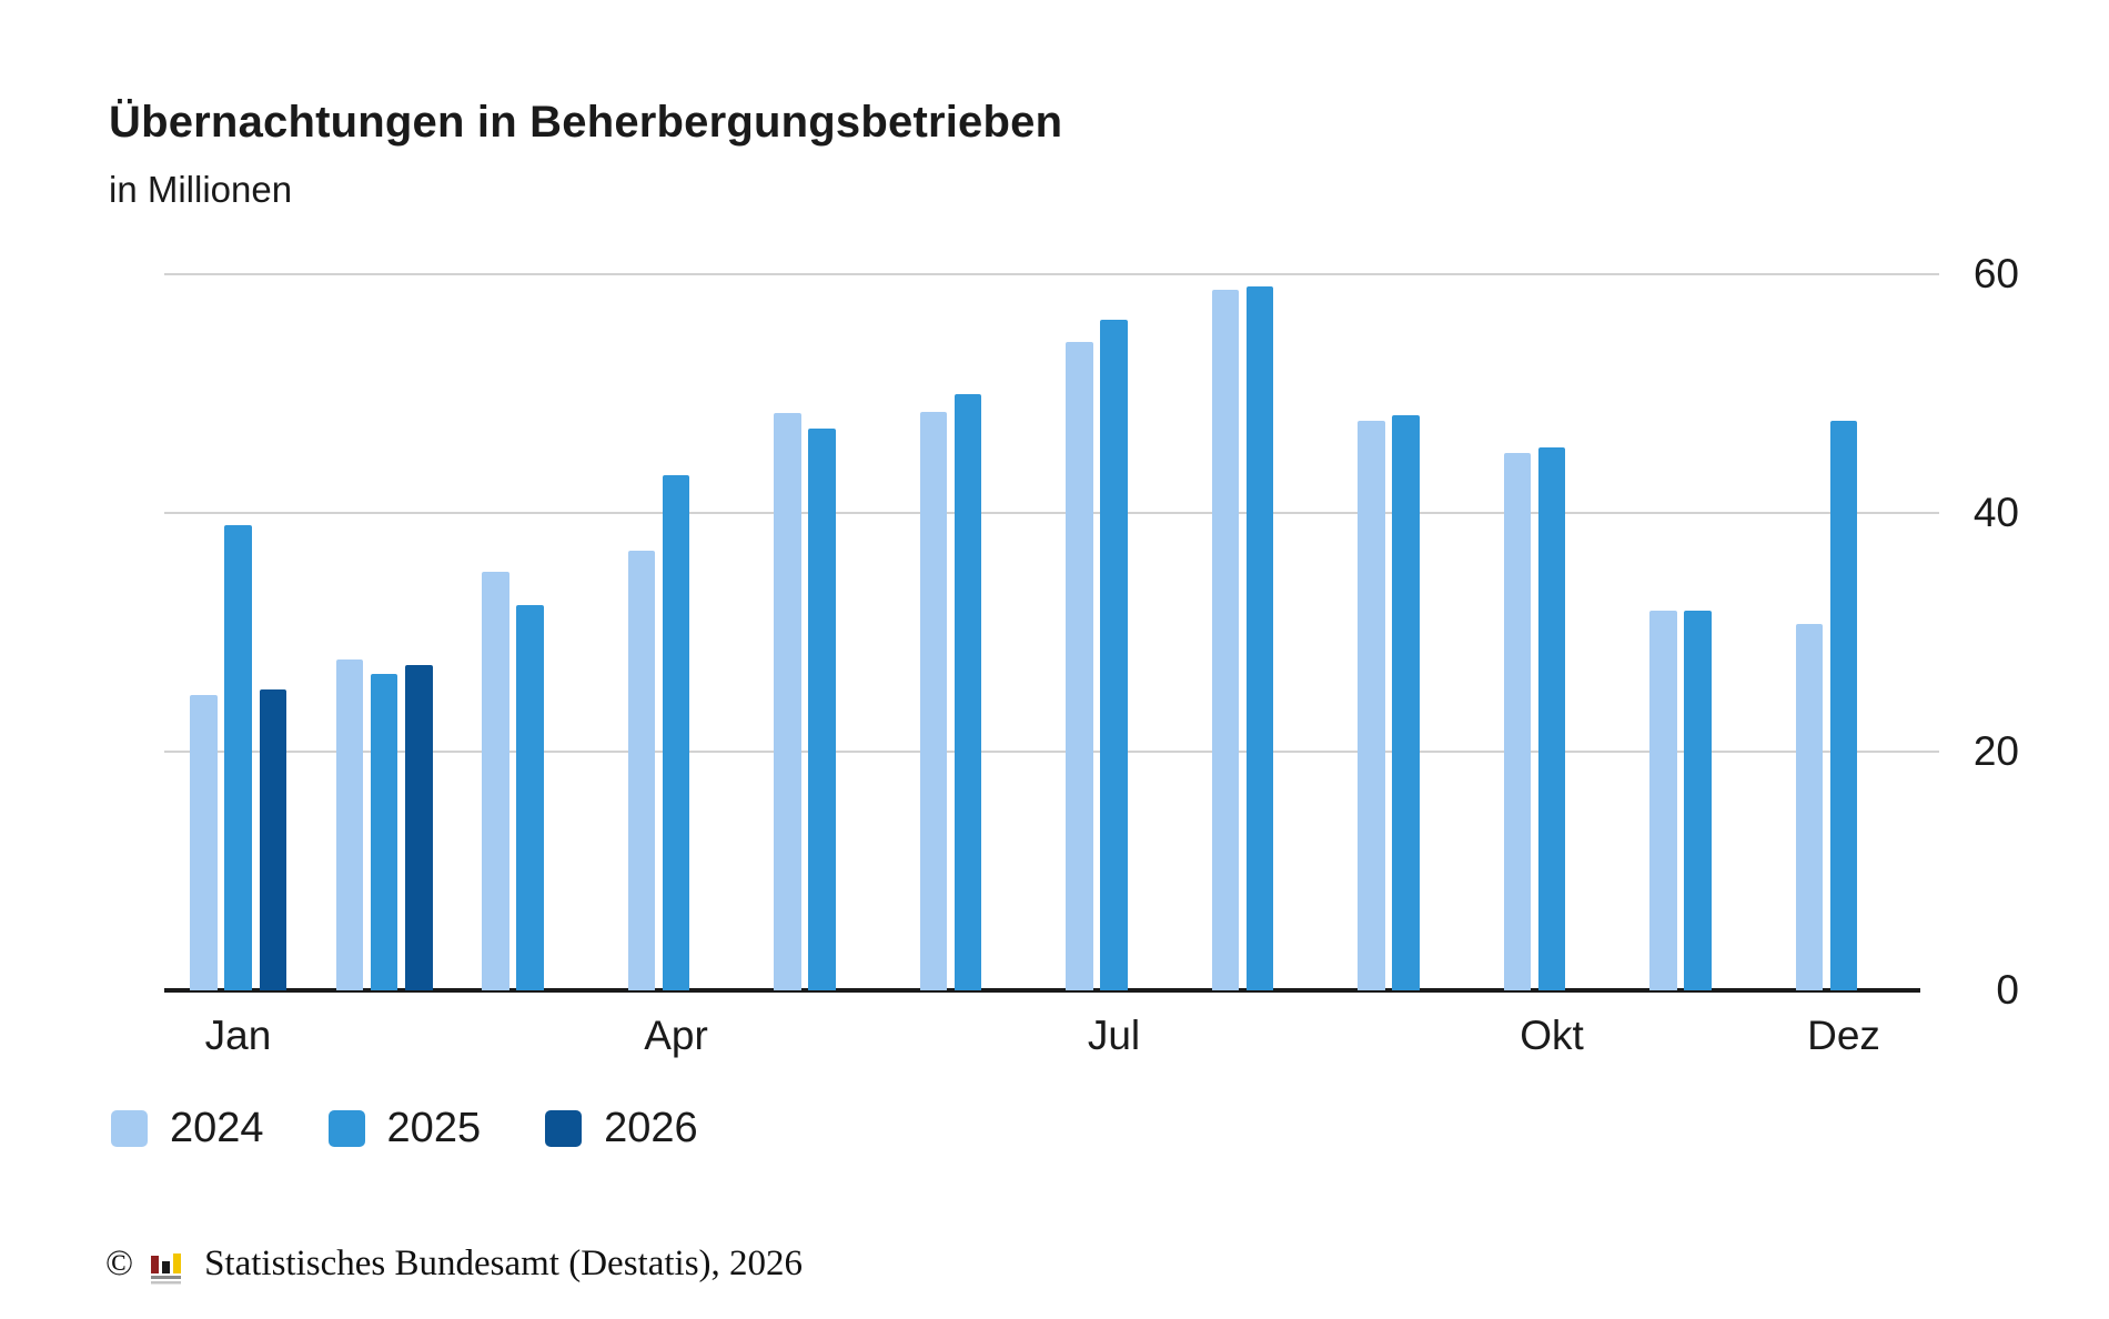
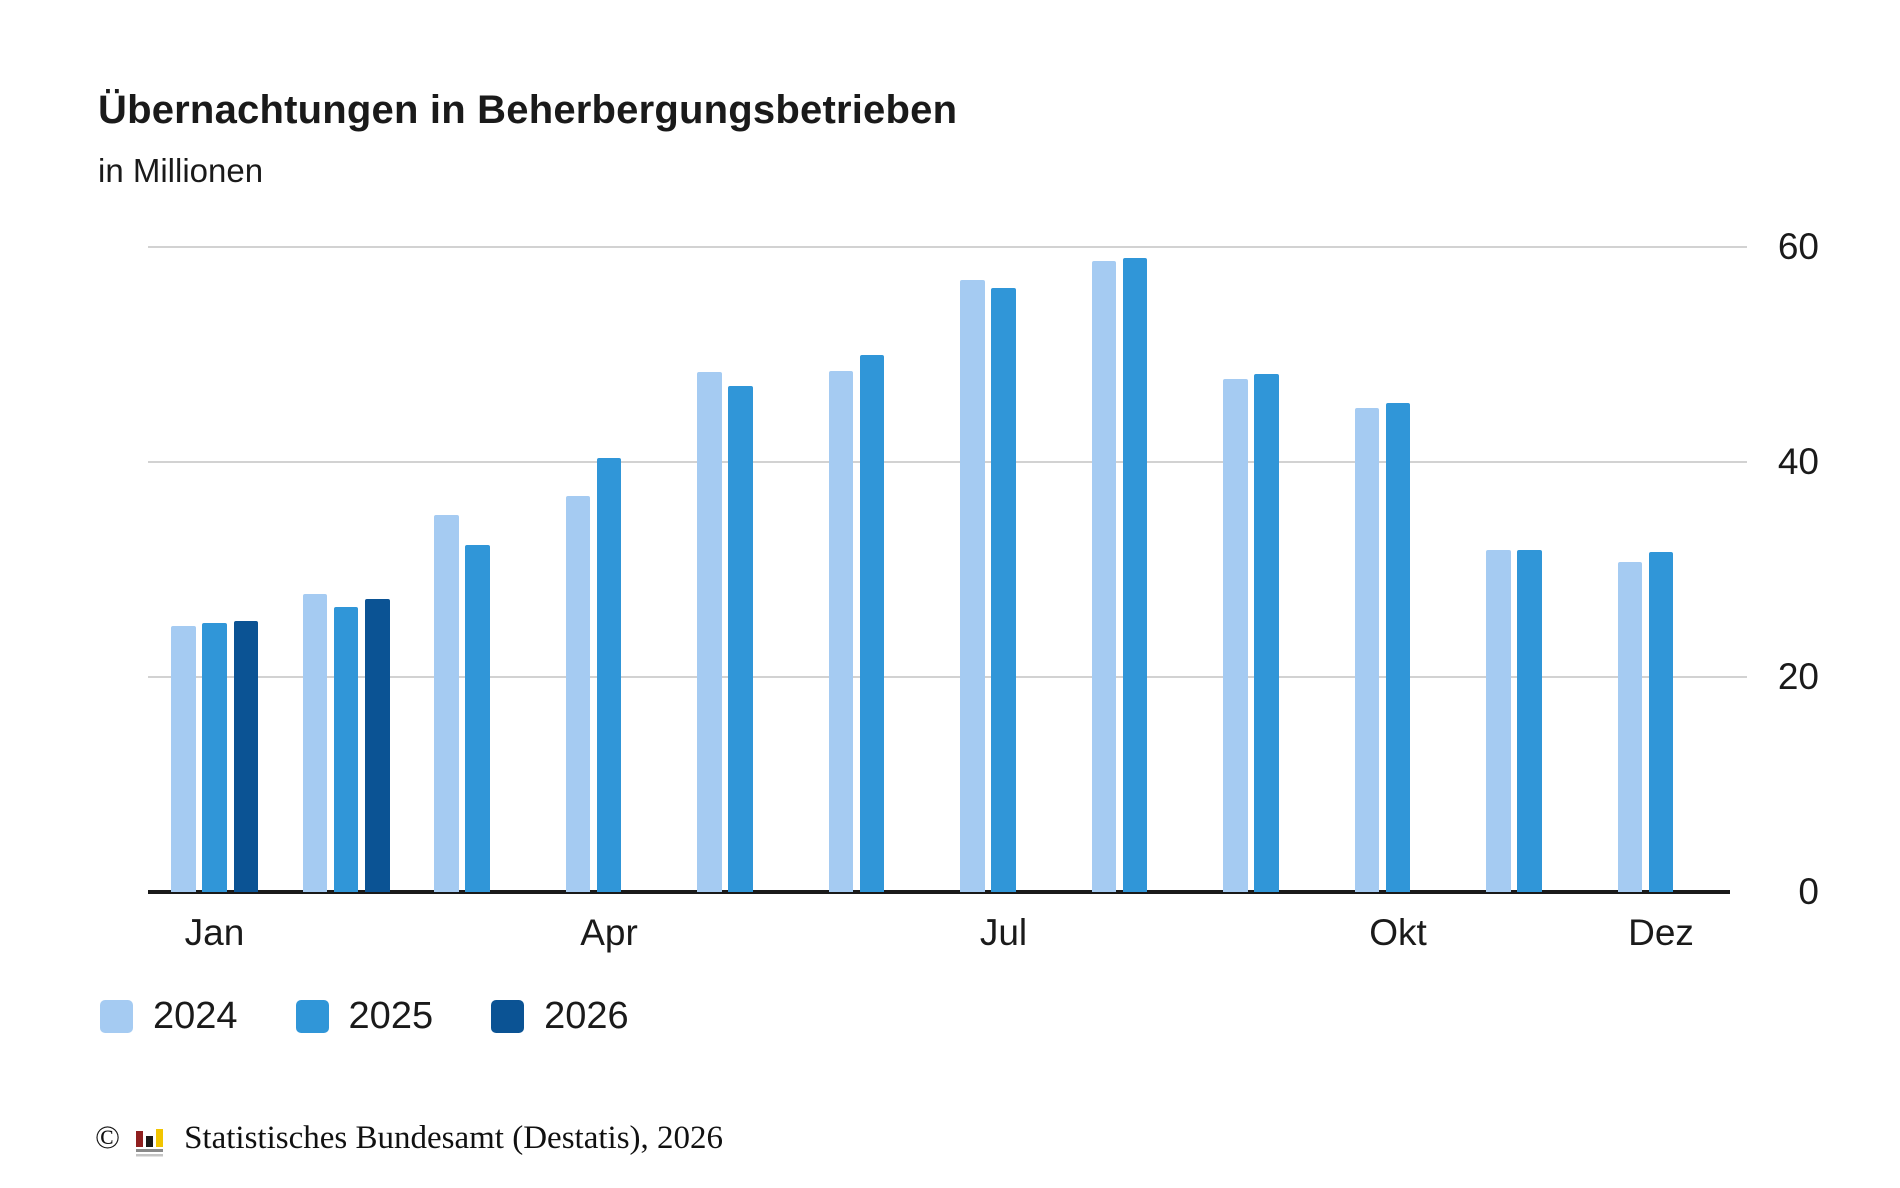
2025/Jan: 39.0 -> 25.0
2025/Apr: 43.2 -> 40.4
2024/Jul: 54.3 -> 56.9
2025/Dez: 47.7 -> 31.6
